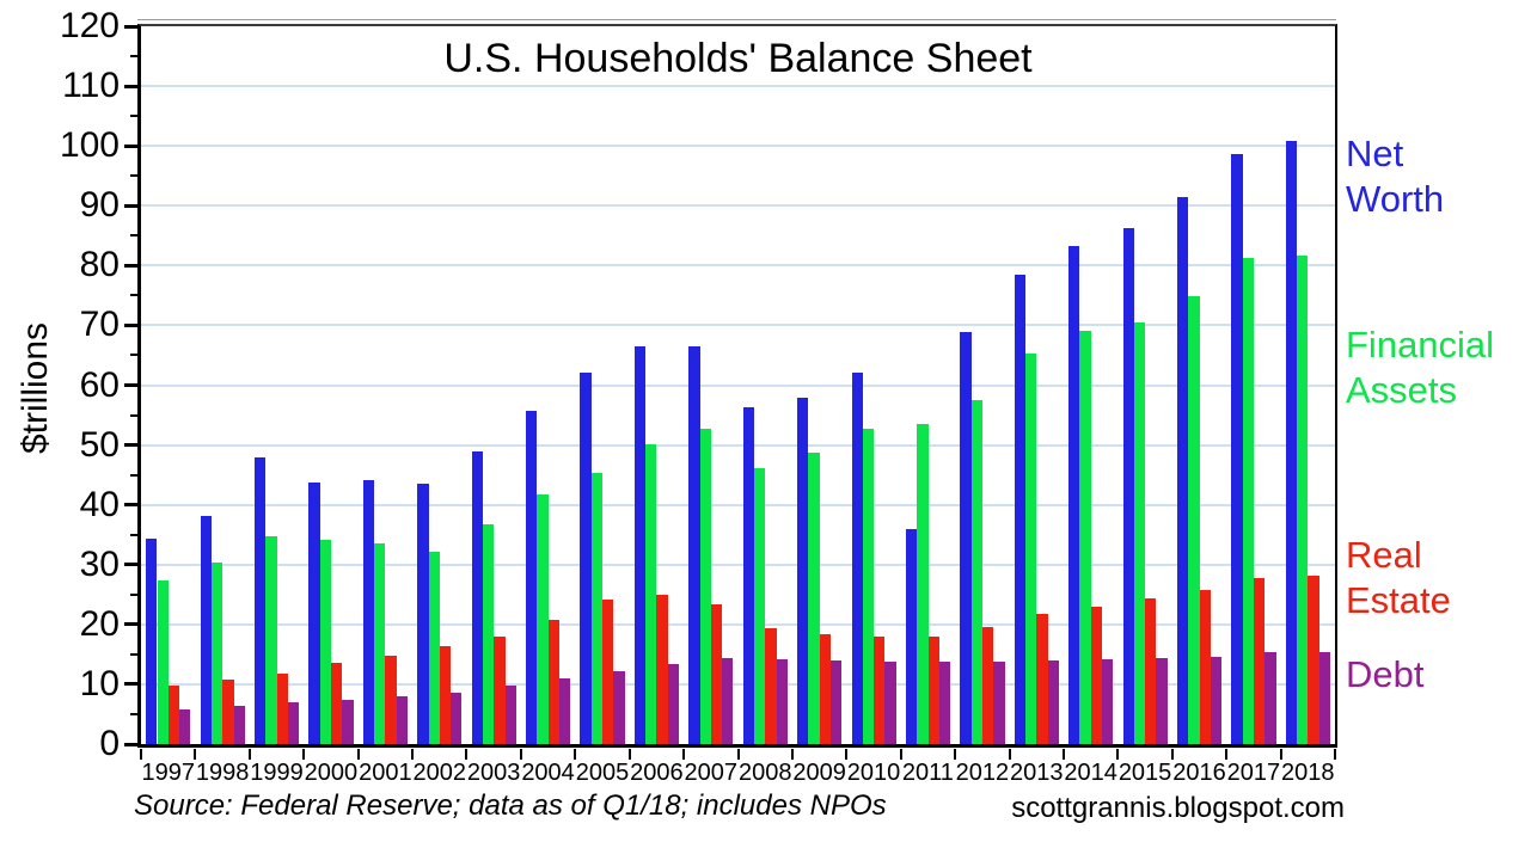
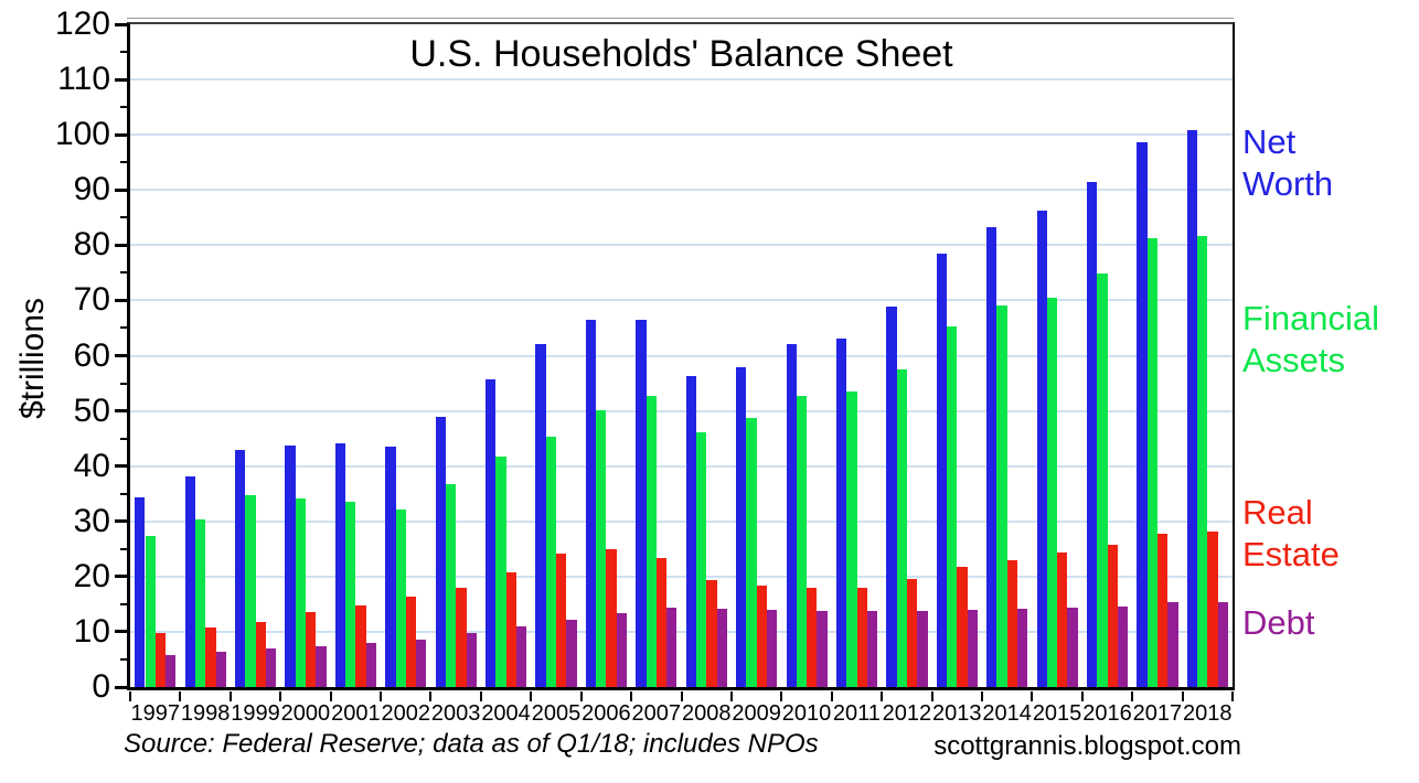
Net Worth/1999: 48 -> 43
Net Worth/2011: 36 -> 63
